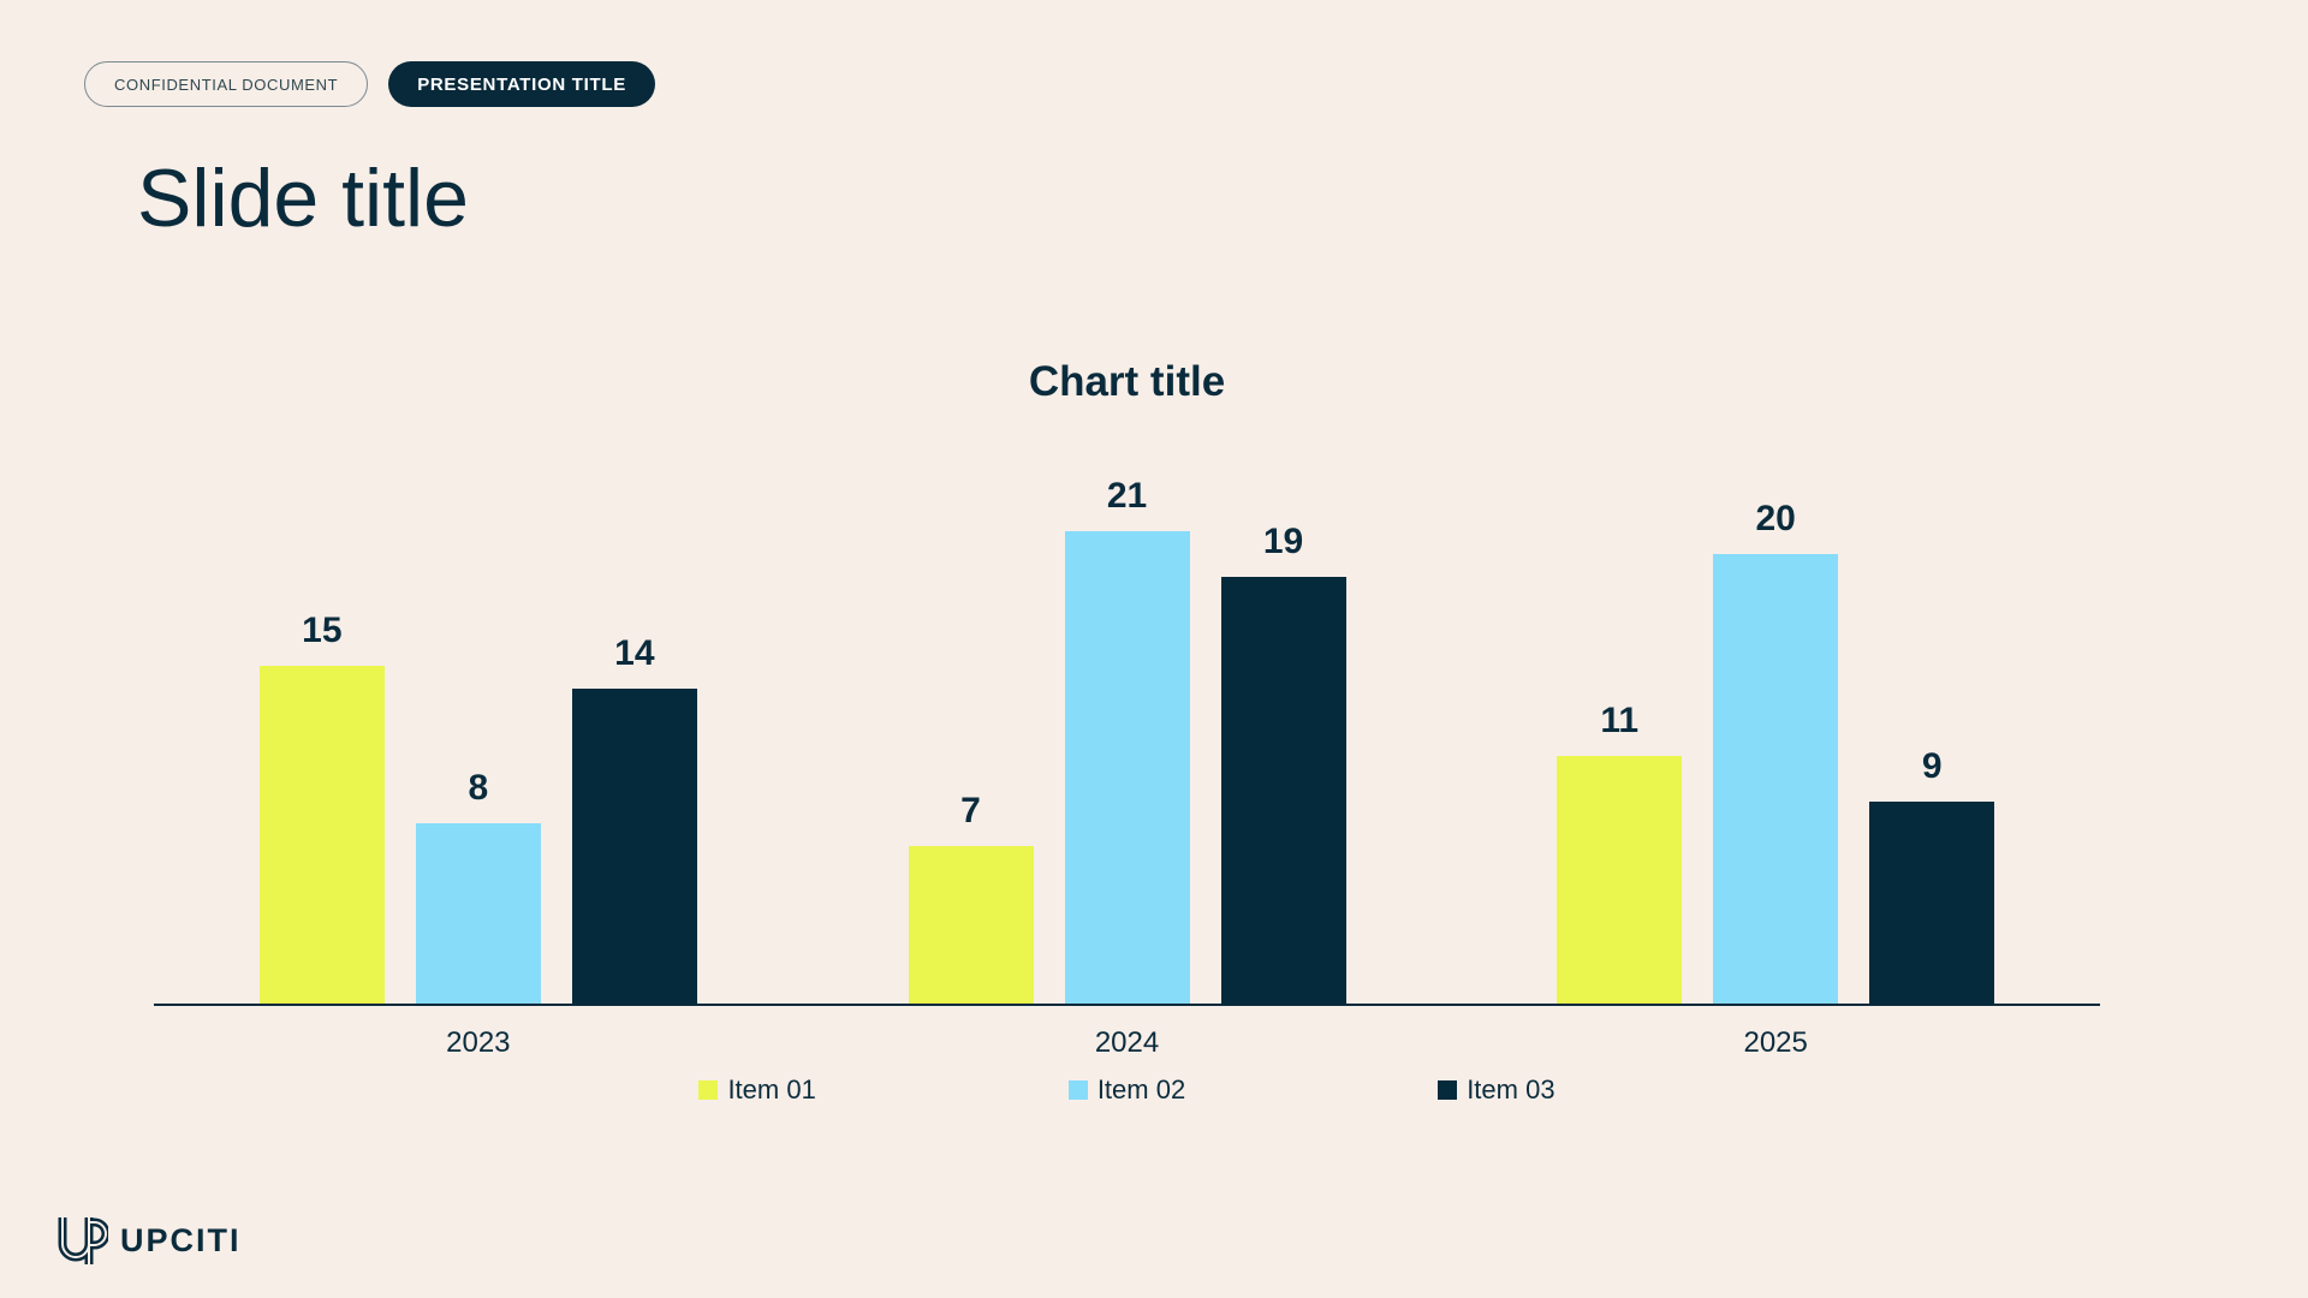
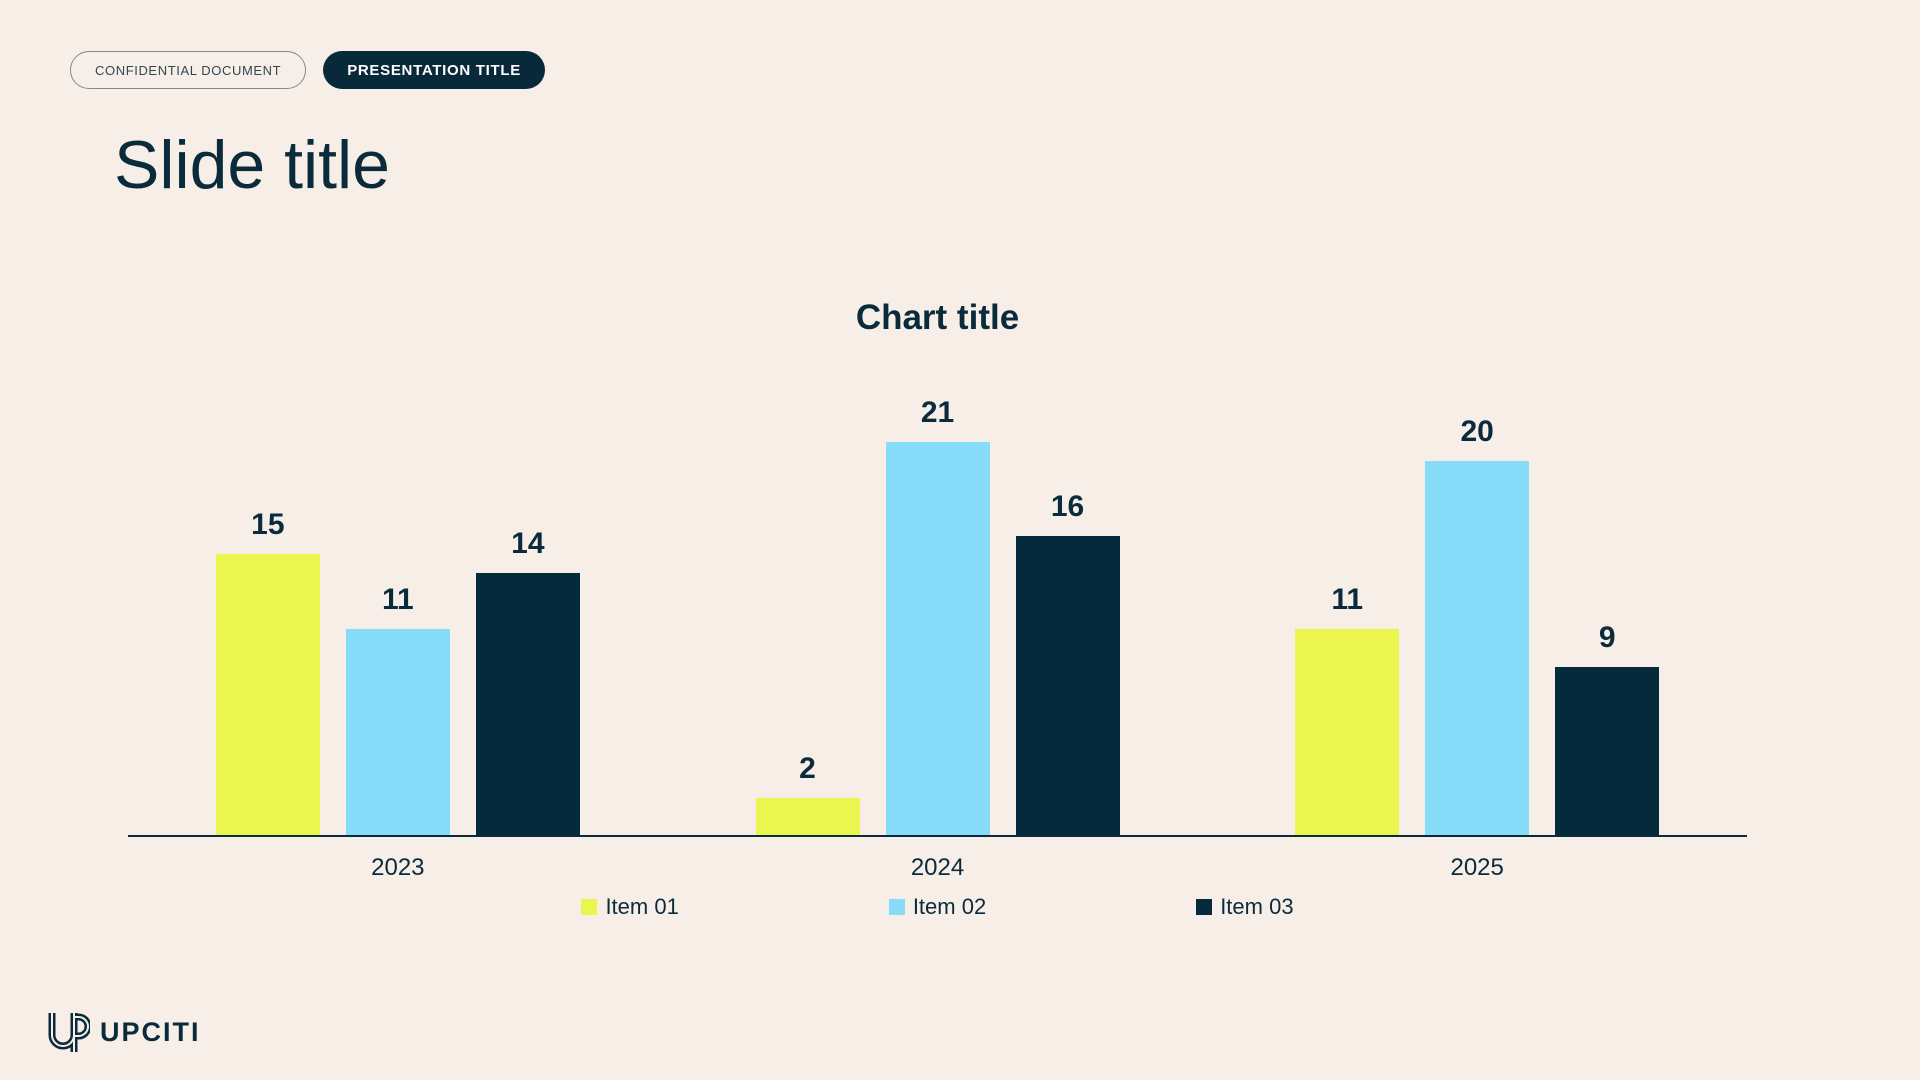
Item 02/2023: 8 -> 11
Item 01/2024: 7 -> 2
Item 03/2024: 19 -> 16
